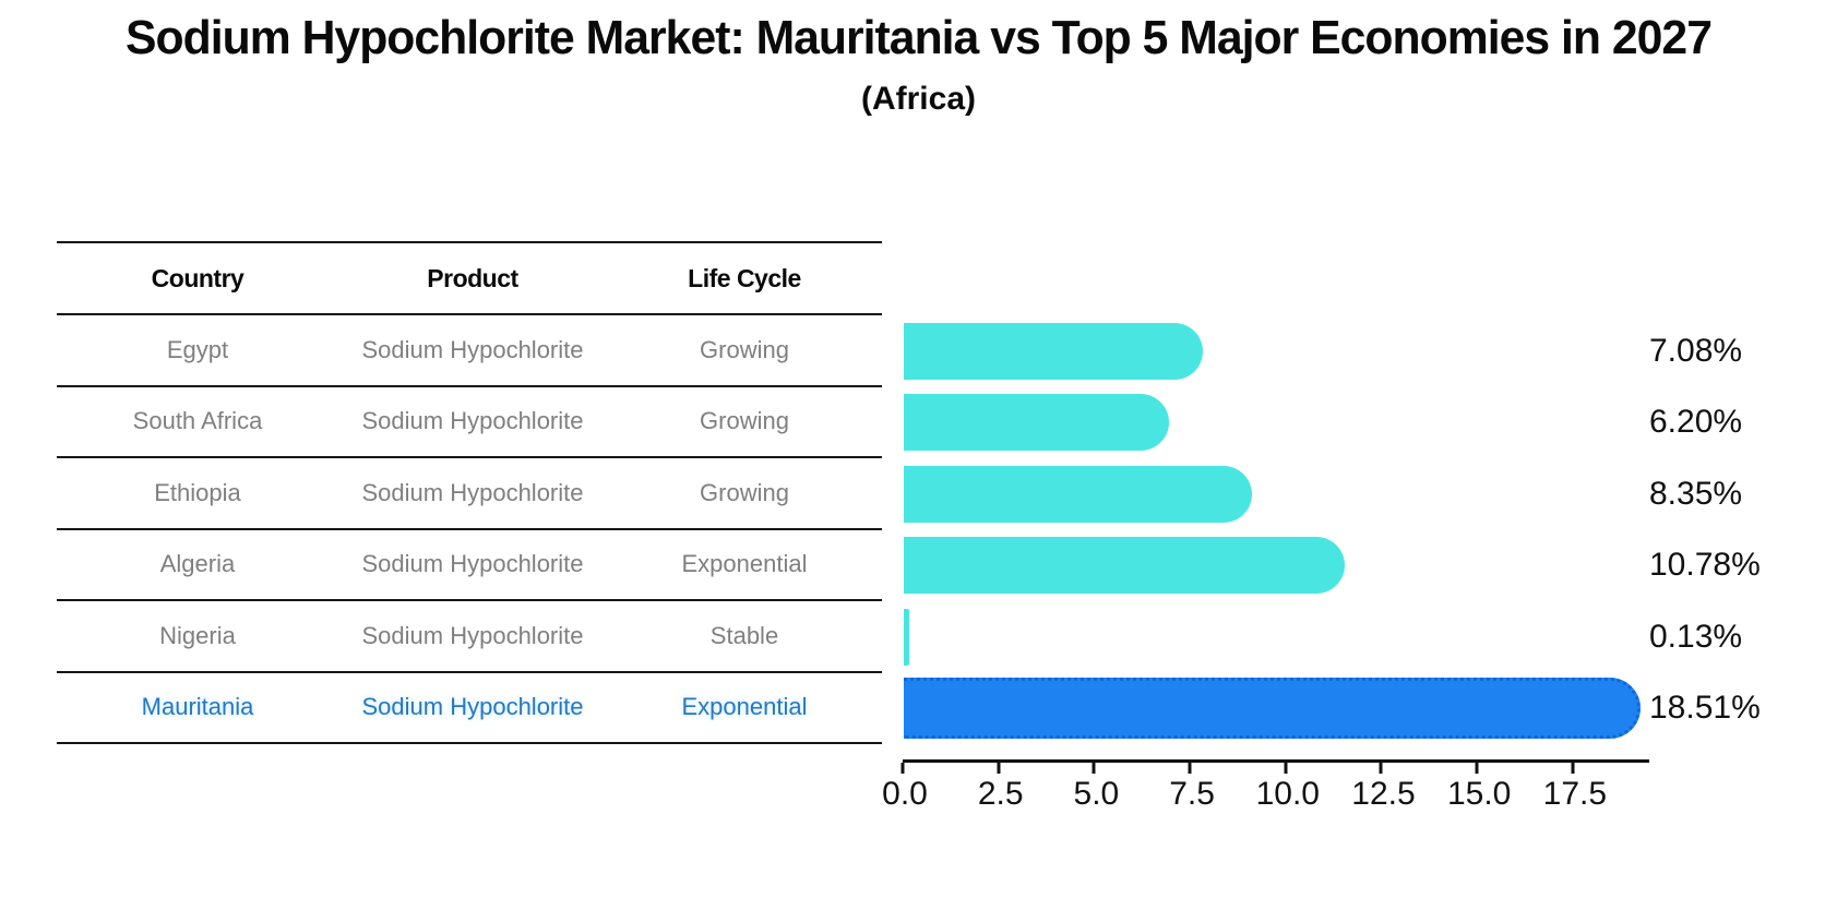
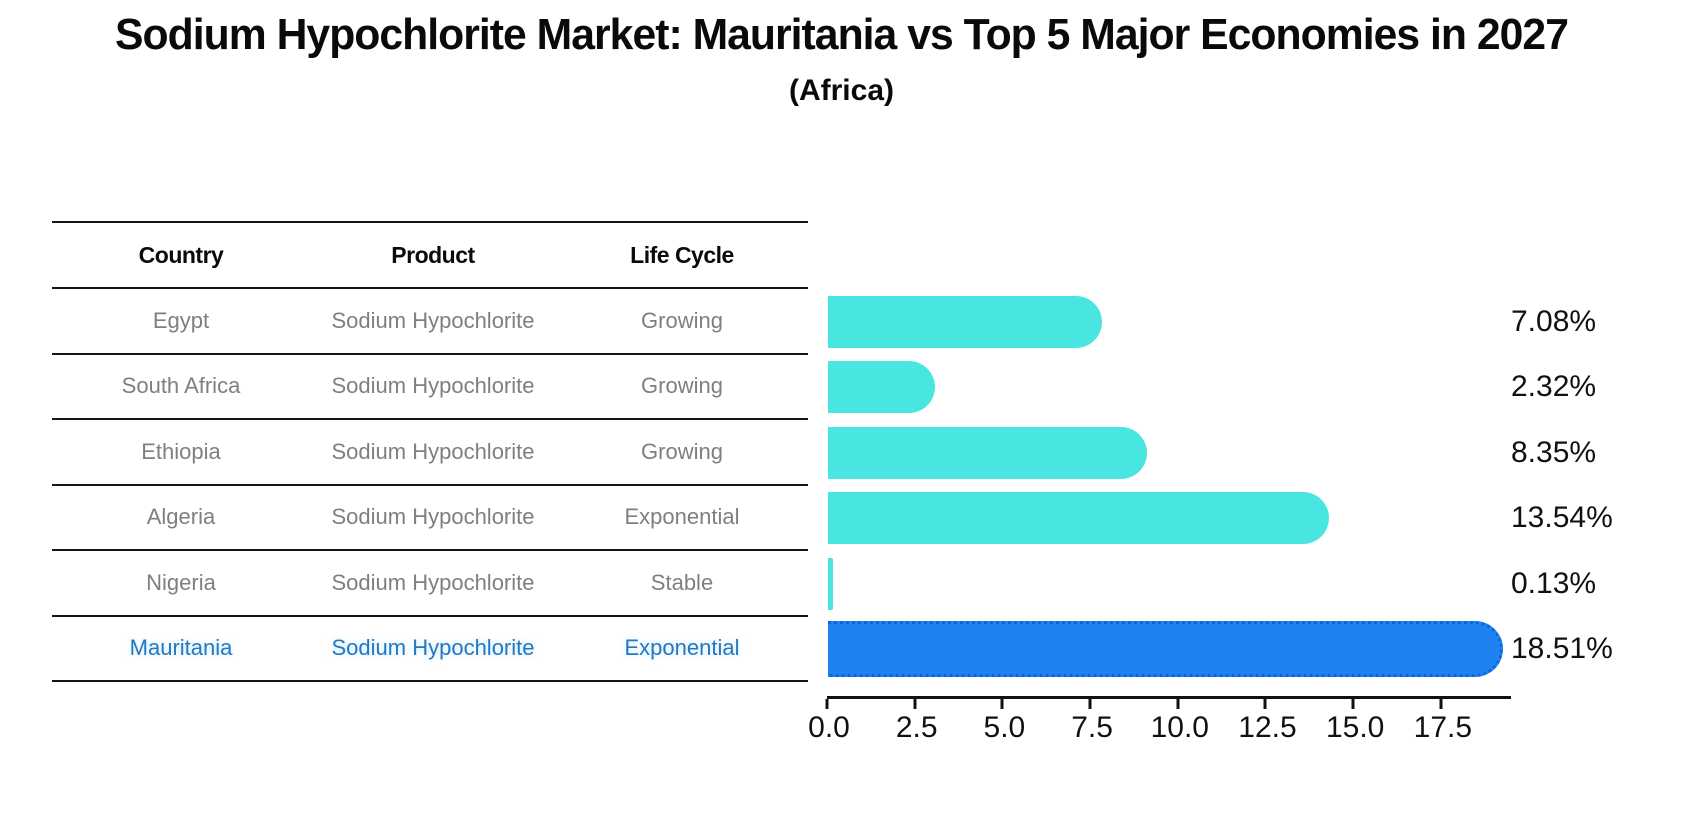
South Africa: 6.20% -> 2.32%
Algeria: 10.78% -> 13.54%
